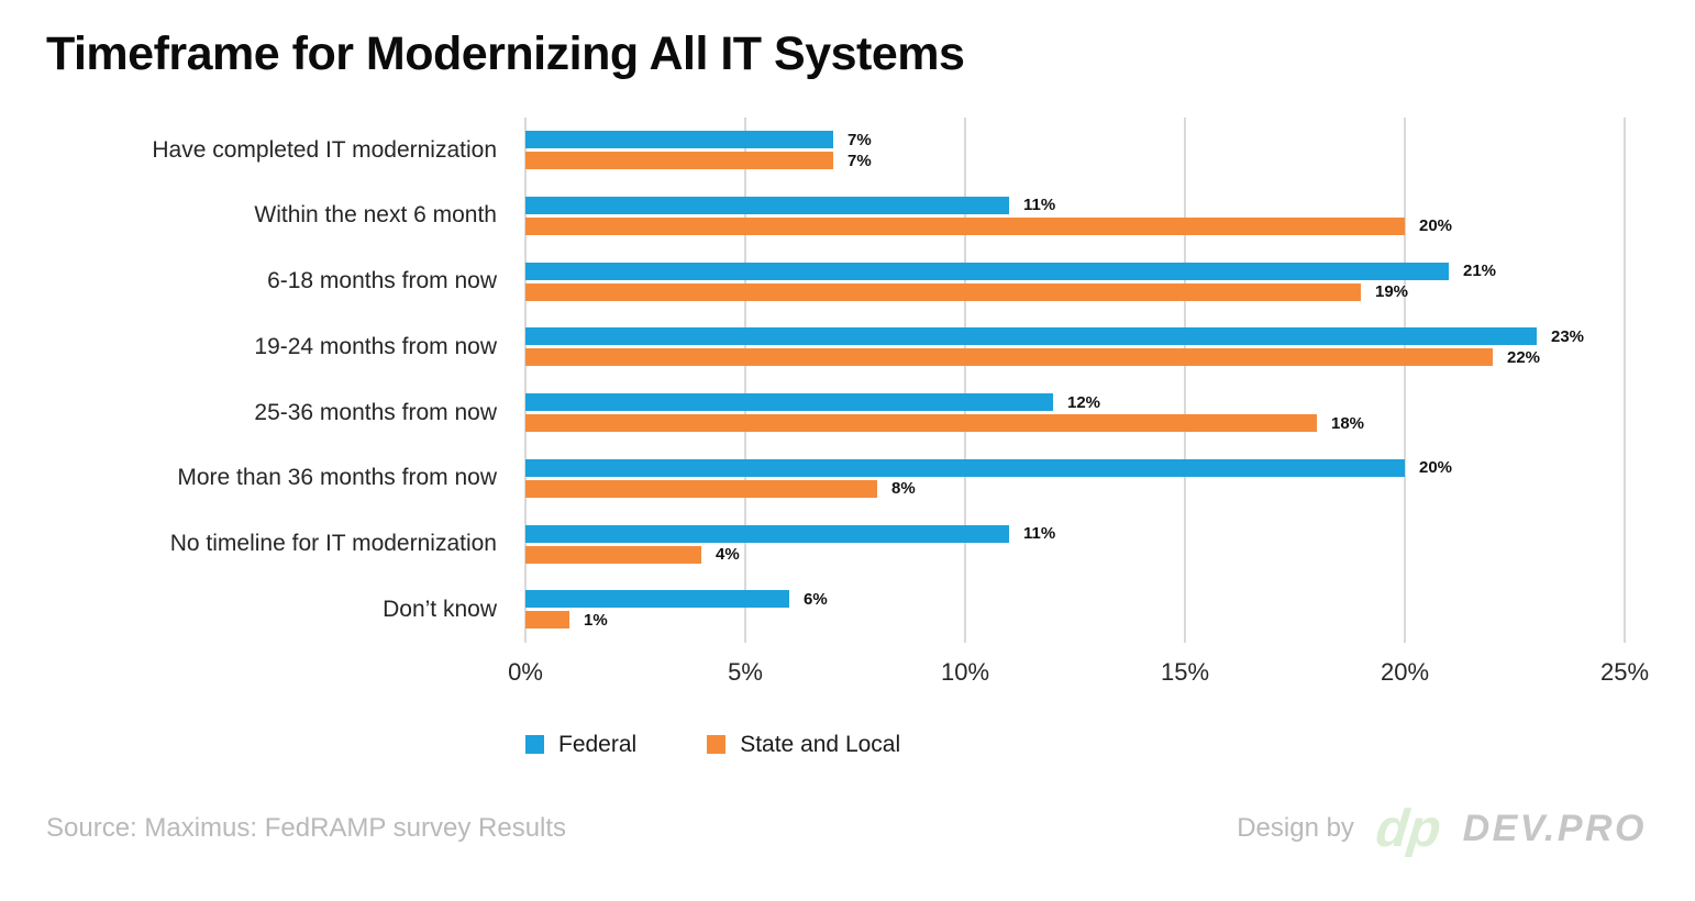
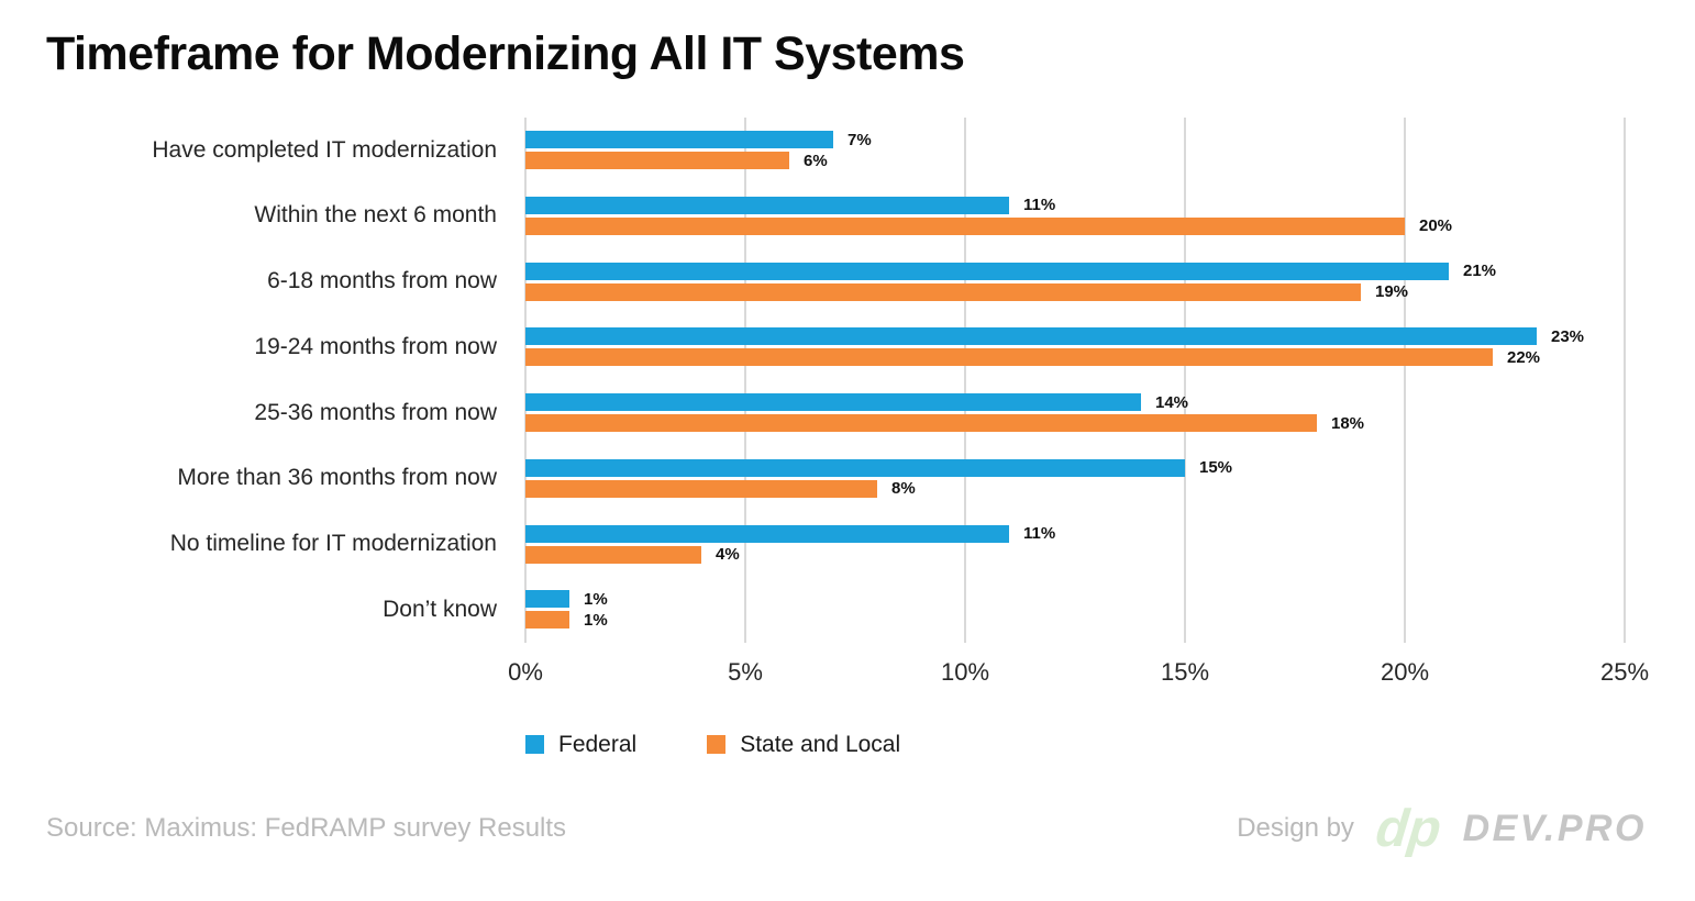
State and Local/Have completed IT modernization: 7% -> 6%
Federal/25-36 months from now: 12% -> 14%
Federal/More than 36 months from now: 20% -> 15%
Federal/Don’t know: 6% -> 1%
